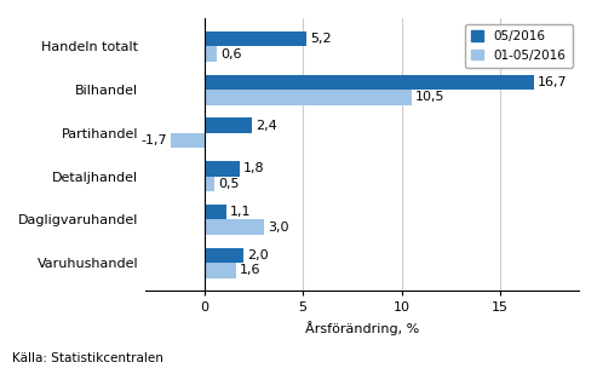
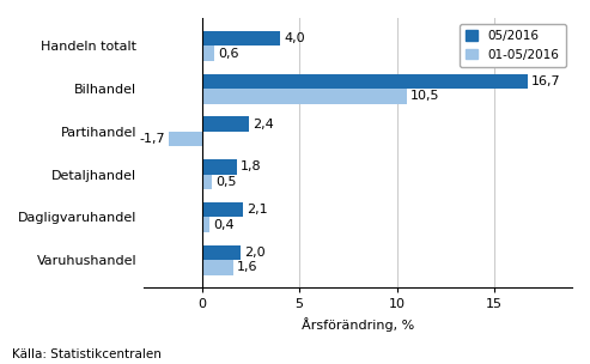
05/2016/Handeln totalt: 5,2 -> 4,0
05/2016/Dagligvaruhandel: 1,1 -> 2,1
01-05/2016/Dagligvaruhandel: 3,0 -> 0,4
